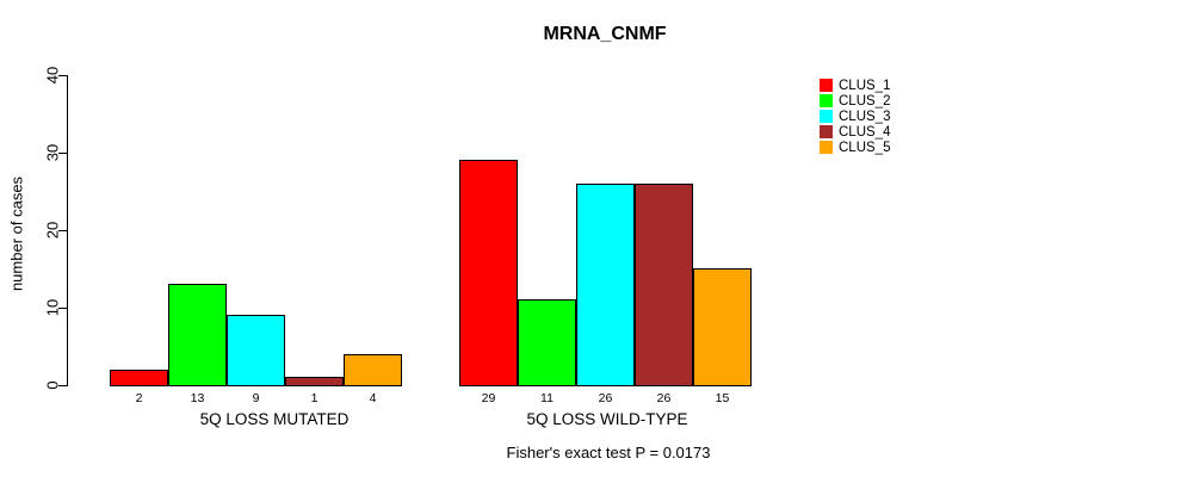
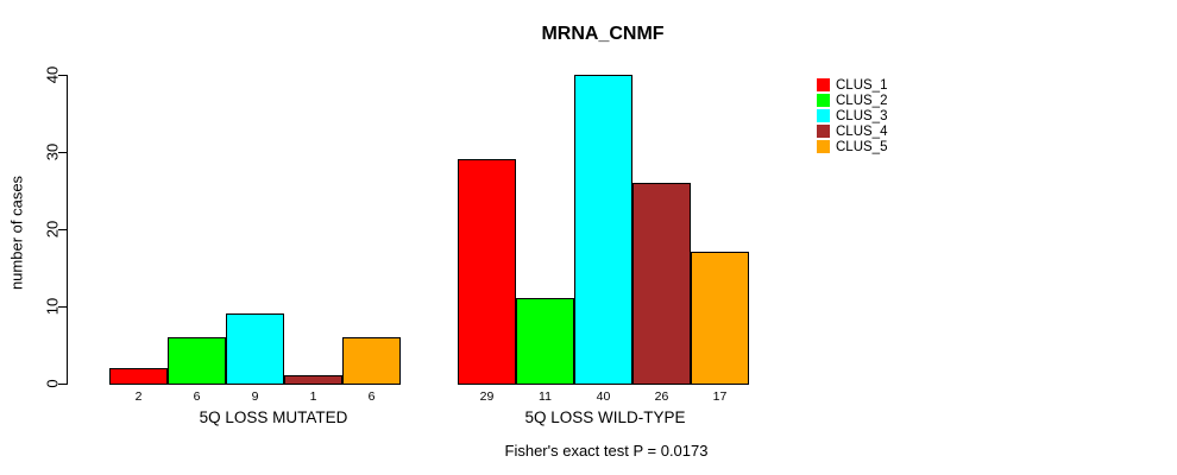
CLUS_2/5Q LOSS MUTATED: 13 -> 6
CLUS_5/5Q LOSS MUTATED: 4 -> 6
CLUS_3/5Q LOSS WILD-TYPE: 26 -> 40
CLUS_5/5Q LOSS WILD-TYPE: 15 -> 17
